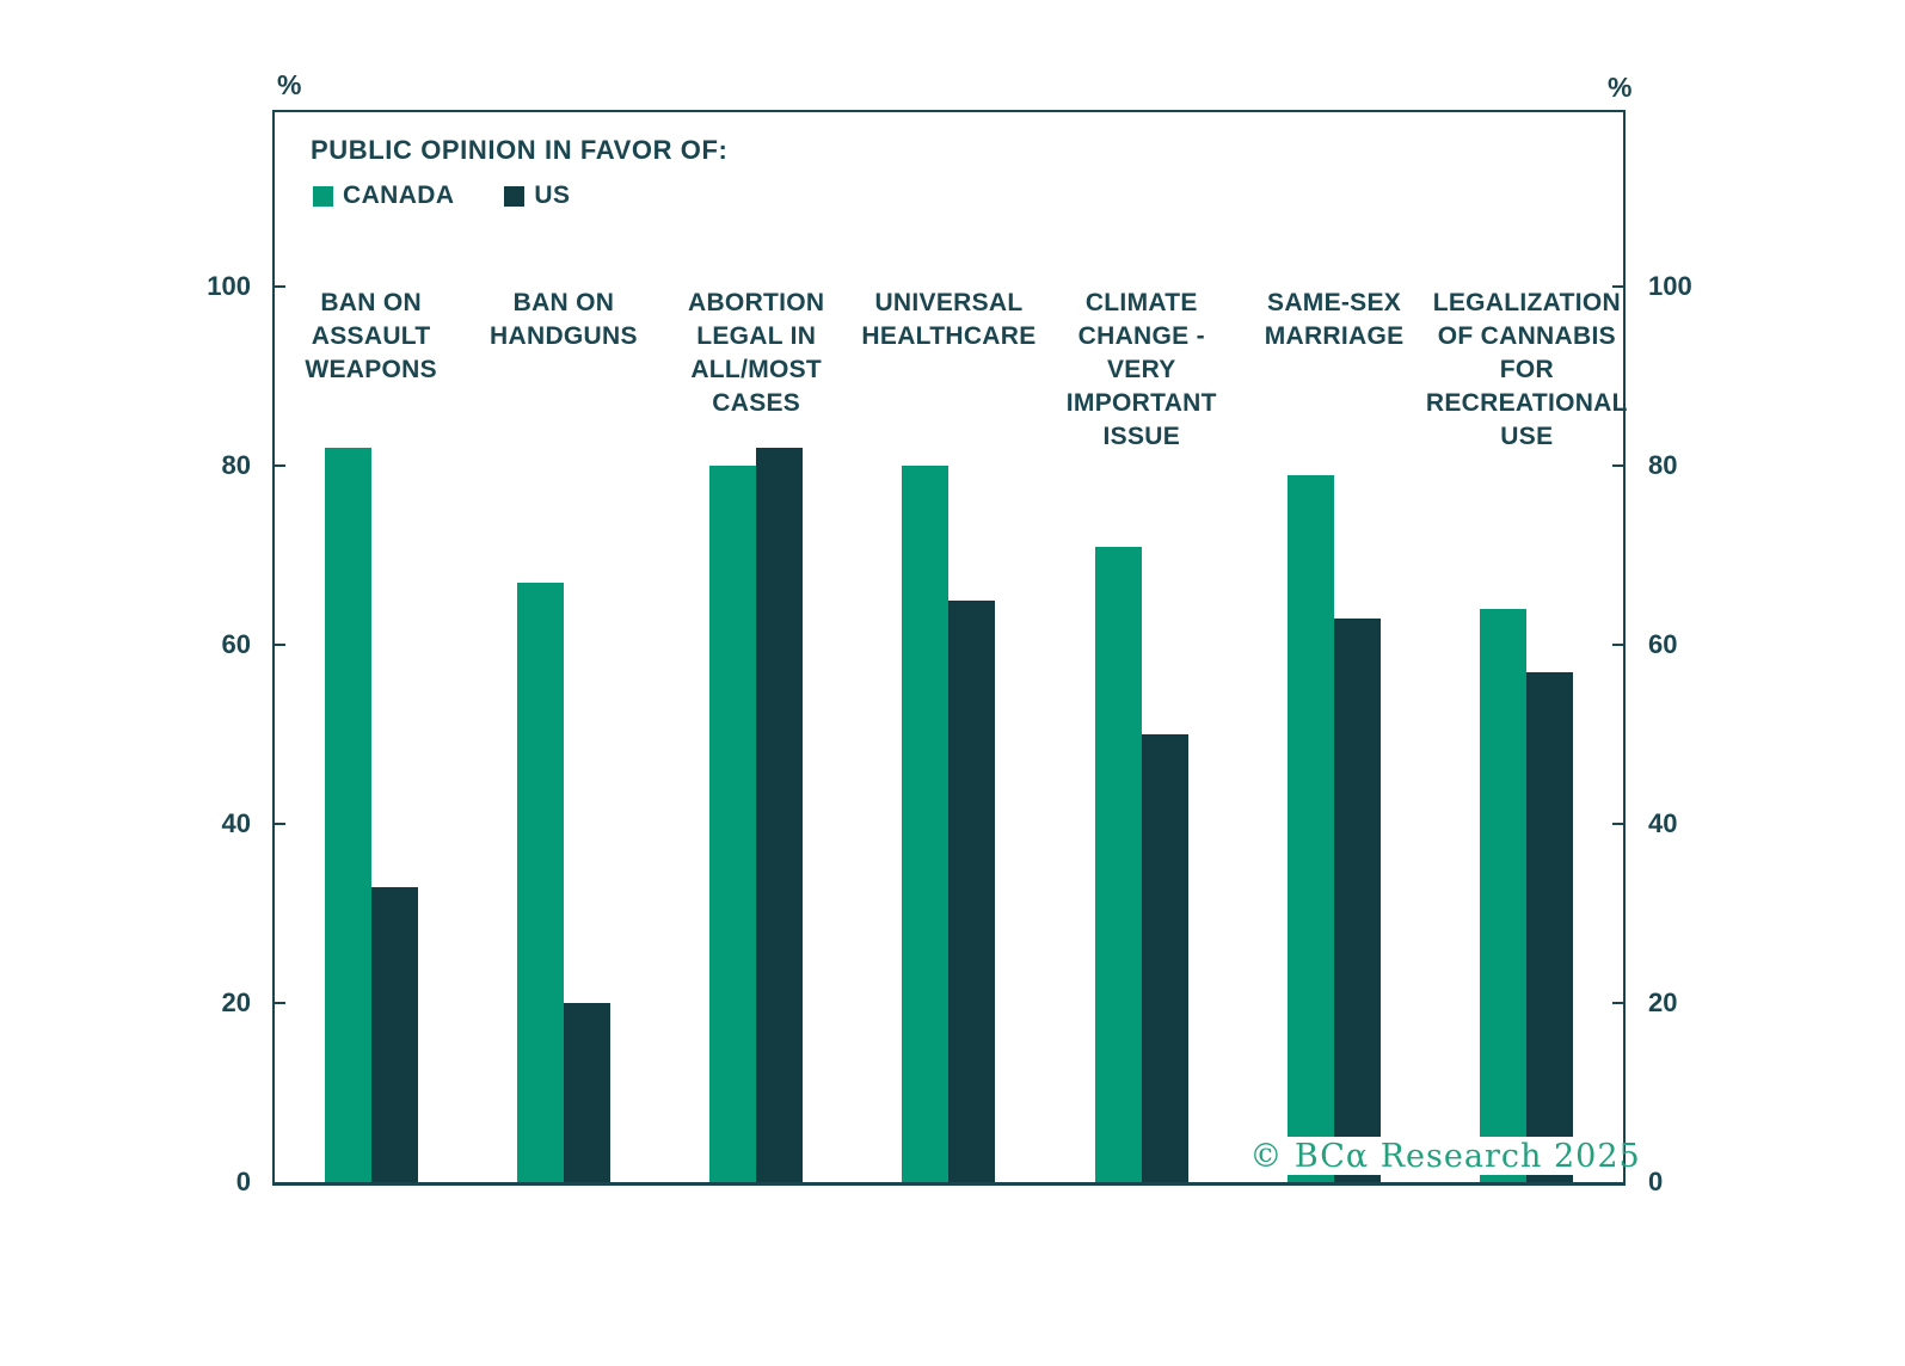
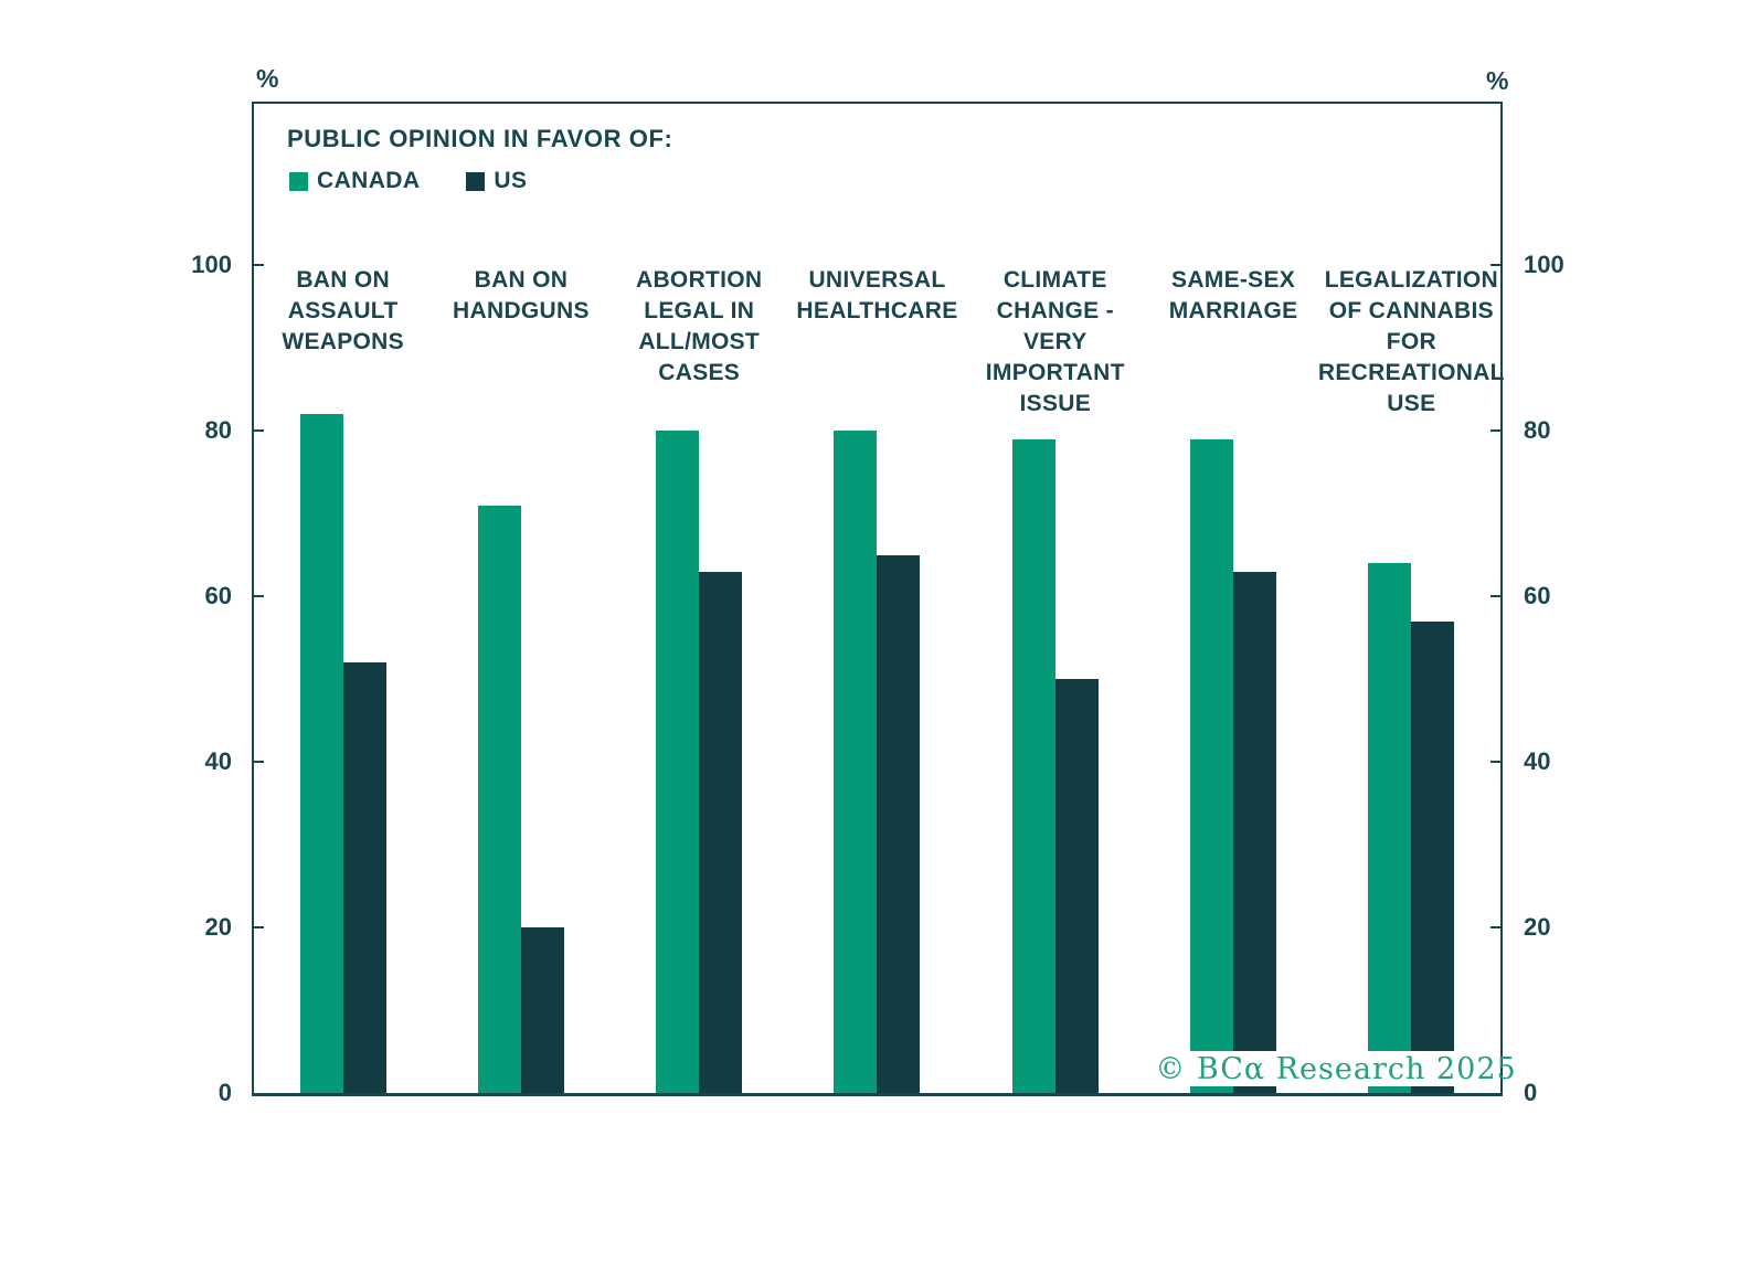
US/BAN ON ASSAULT WEAPONS: 33 -> 52
CANADA/BAN ON HANDGUNS: 67 -> 71
US/ABORTION LEGAL IN ALL/MOST CASES: 82 -> 63
CANADA/CLIMATE CHANGE - VERY IMPORTANT ISSUE: 71 -> 79
